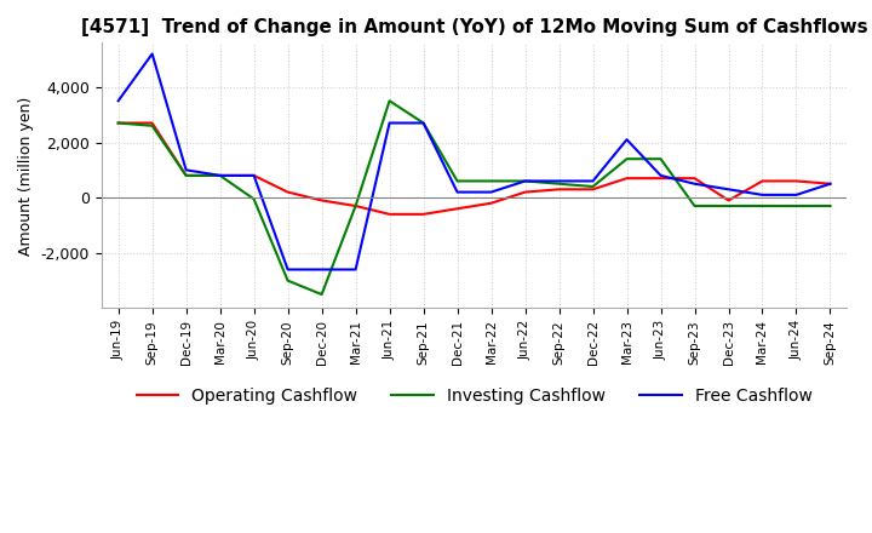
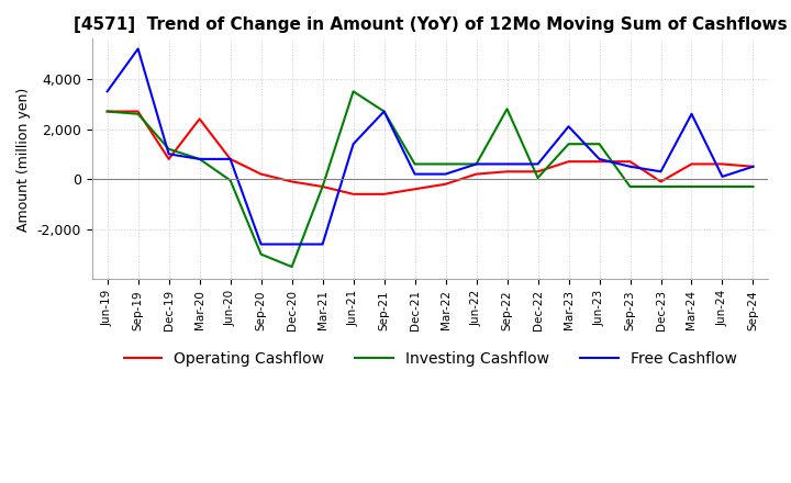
Investing Cashflow/Dec-19: 800 -> 1,200
Operating Cashflow/Mar-20: 800 -> 2,400
Free Cashflow/Jun-21: 2,700 -> 1,400
Investing Cashflow/Sep-22: 500 -> 2,800
Investing Cashflow/Dec-22: 400 -> 50
Free Cashflow/Mar-24: 100 -> 2,600
